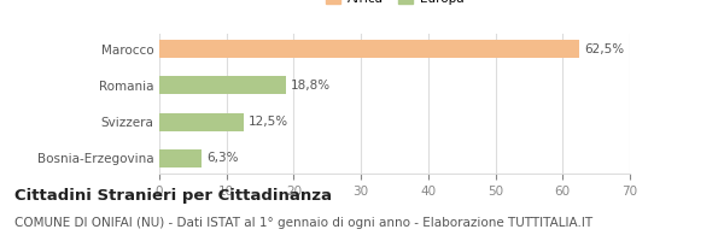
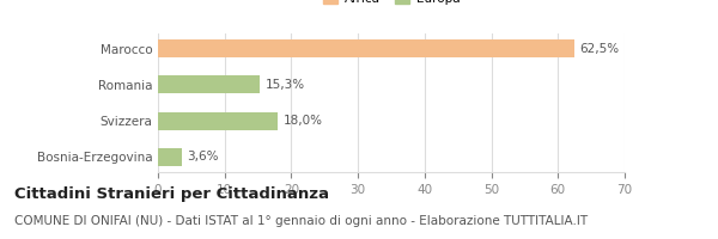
Romania: 18,8% -> 15,3%
Svizzera: 12,5% -> 18,0%
Bosnia-Erzegovina: 6,3% -> 3,6%
